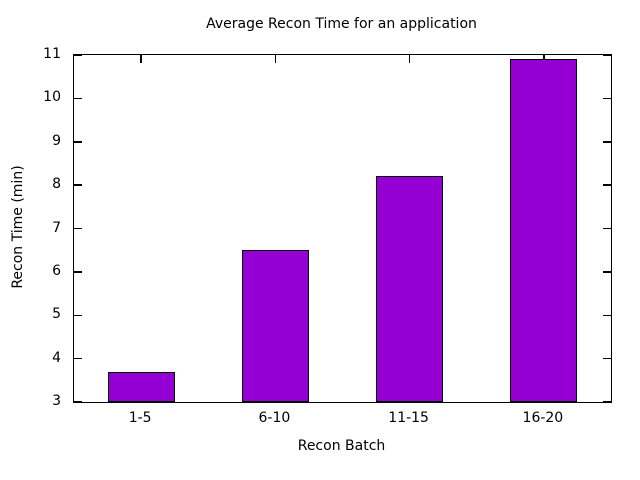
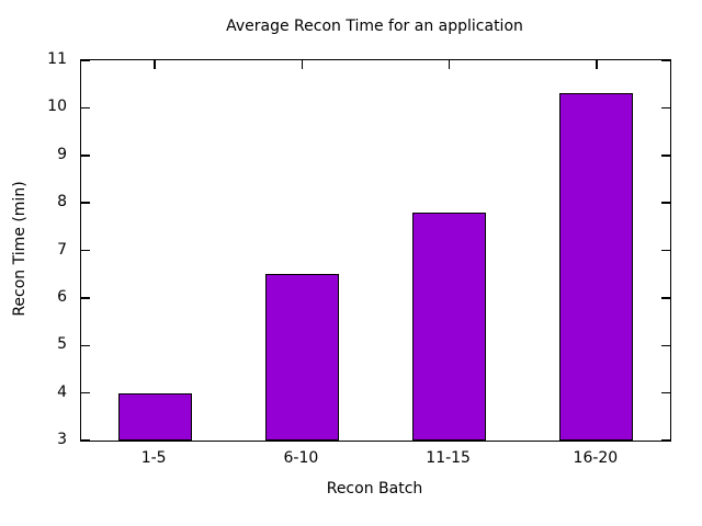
1-5: 3.7 -> 4.0
11-15: 8.2 -> 7.8
16-20: 10.9 -> 10.3
